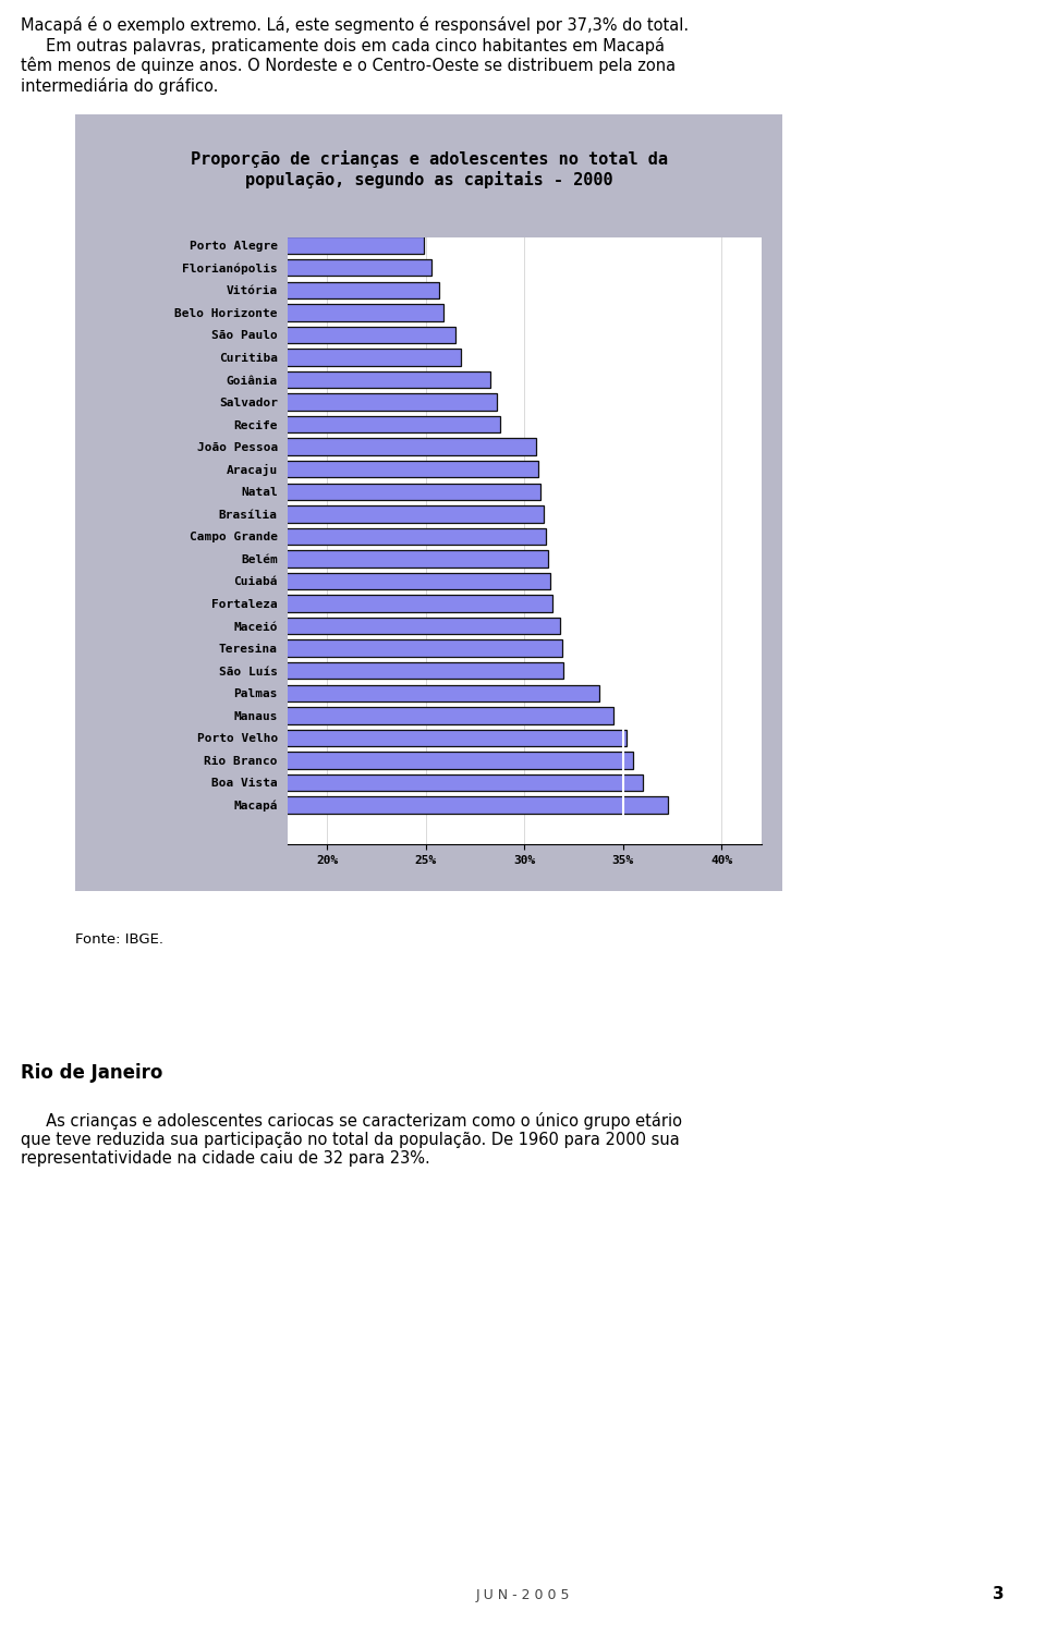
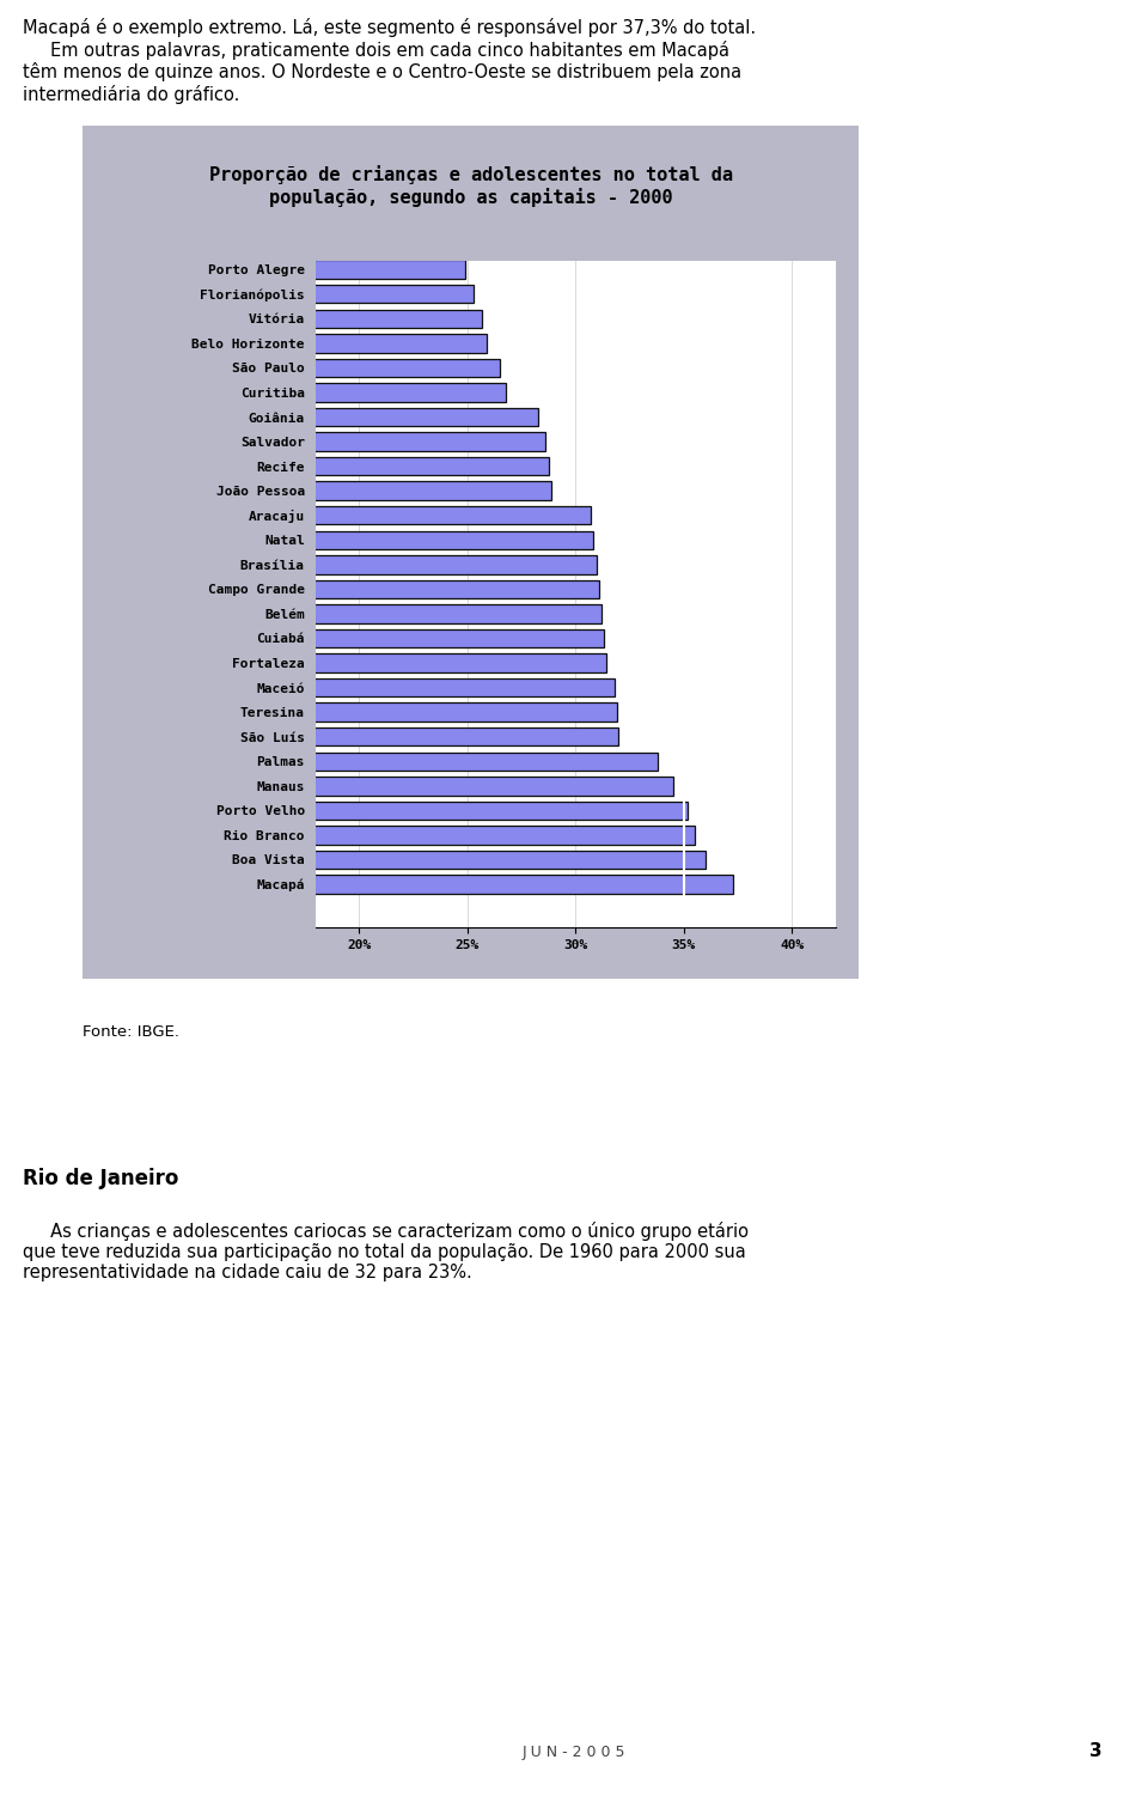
João Pessoa: 30.6% -> 28.9%
